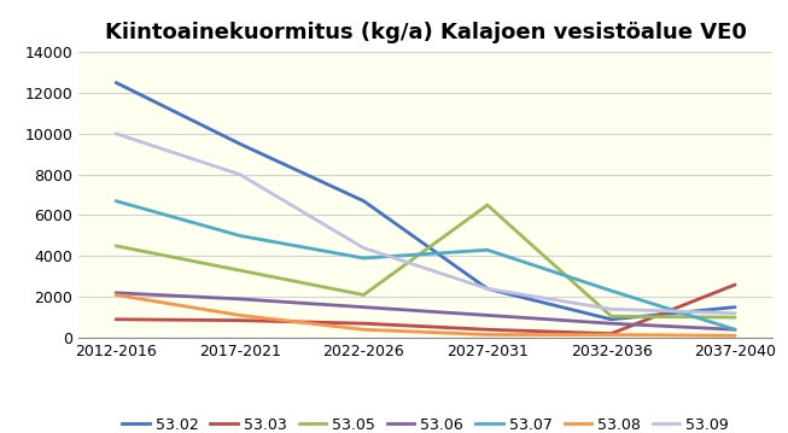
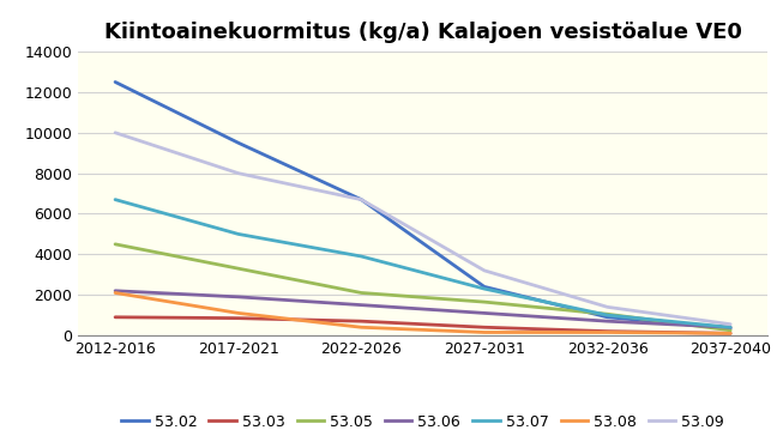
53.09/2022-2026: 4400 -> 6700
53.05/2027-2031: 6500 -> 1600
53.07/2027-2031: 4300 -> 2300
53.09/2027-2031: 2400 -> 3200
53.07/2032-2036: 2300 -> 1000
53.02/2037-2040: 1500 -> 400
53.03/2037-2040: 2600 -> 100
53.05/2037-2040: 1000 -> 200
53.09/2037-2040: 1200 -> 600
